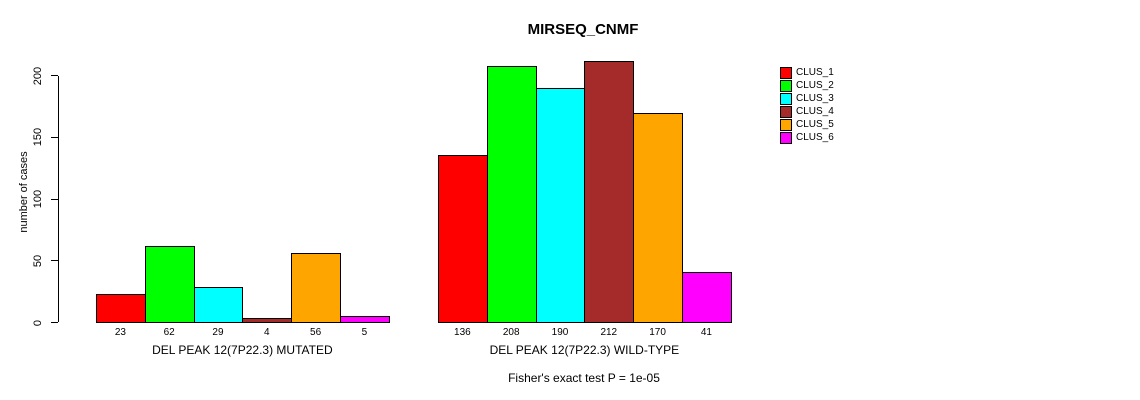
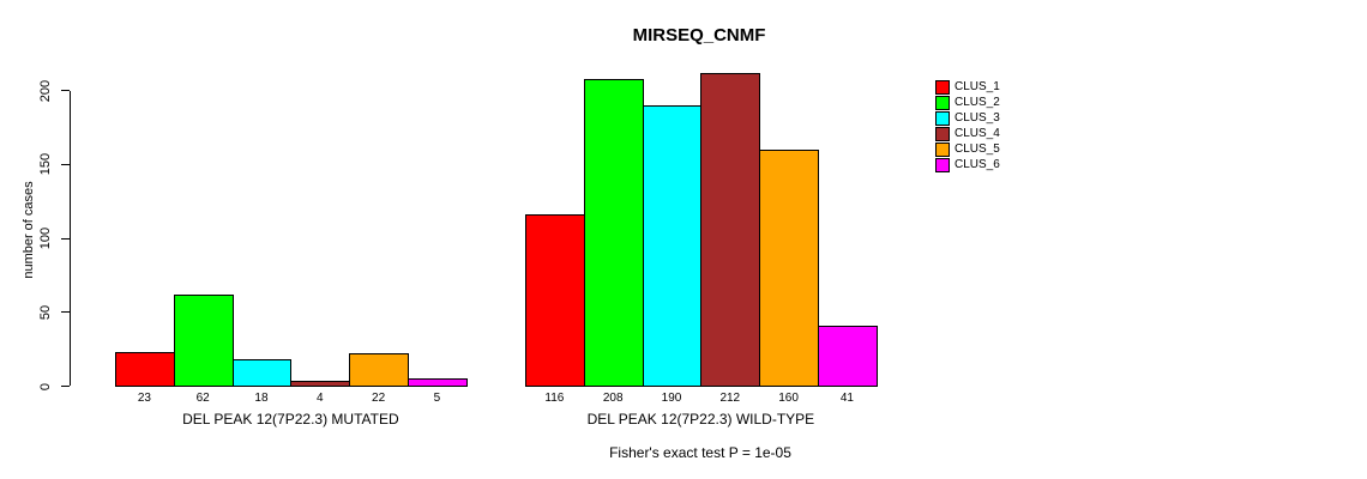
CLUS_3/DEL PEAK 12(7P22.3) MUTATED: 29 -> 18
CLUS_5/DEL PEAK 12(7P22.3) MUTATED: 56 -> 22
CLUS_1/DEL PEAK 12(7P22.3) WILD-TYPE: 136 -> 116
CLUS_5/DEL PEAK 12(7P22.3) WILD-TYPE: 170 -> 160
